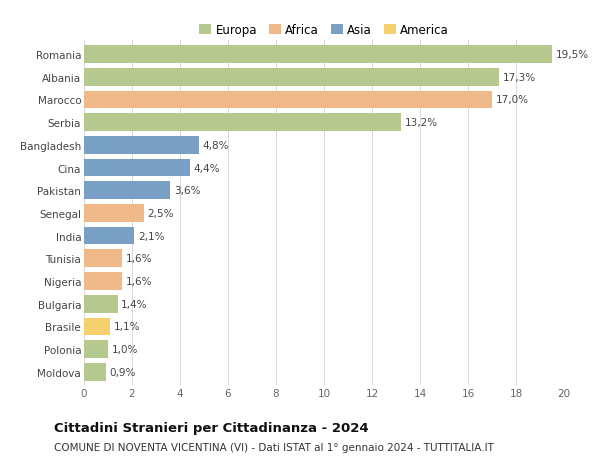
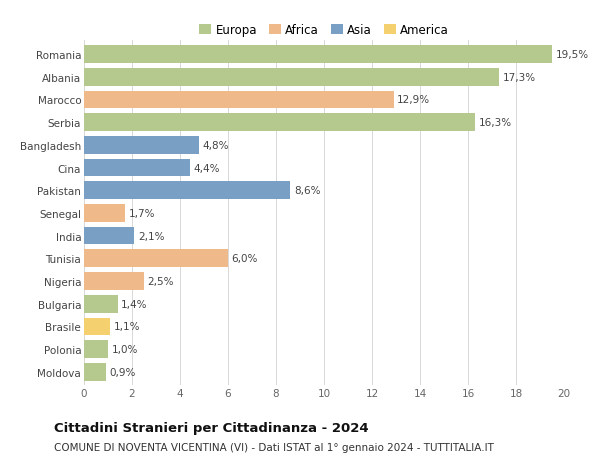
Marocco: 17,0% -> 12,9%
Serbia: 13,2% -> 16,3%
Pakistan: 3,6% -> 8,6%
Senegal: 2,5% -> 1,7%
Tunisia: 1,6% -> 6,0%
Nigeria: 1,6% -> 2,5%
